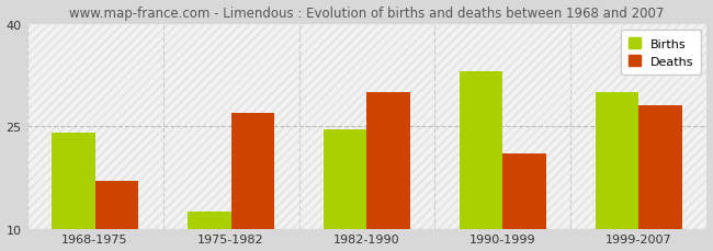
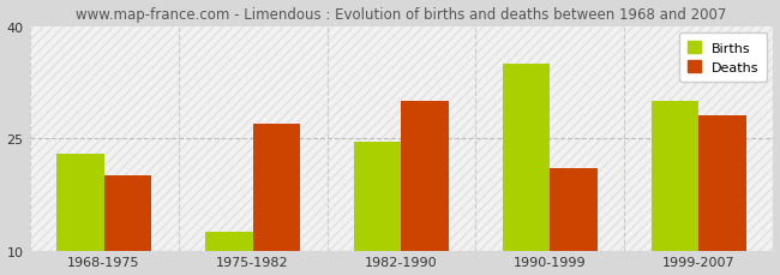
Births/1968-1975: 24.0 -> 23.0
Deaths/1968-1975: 17 -> 20
Births/1990-1999: 33.0 -> 35.0
